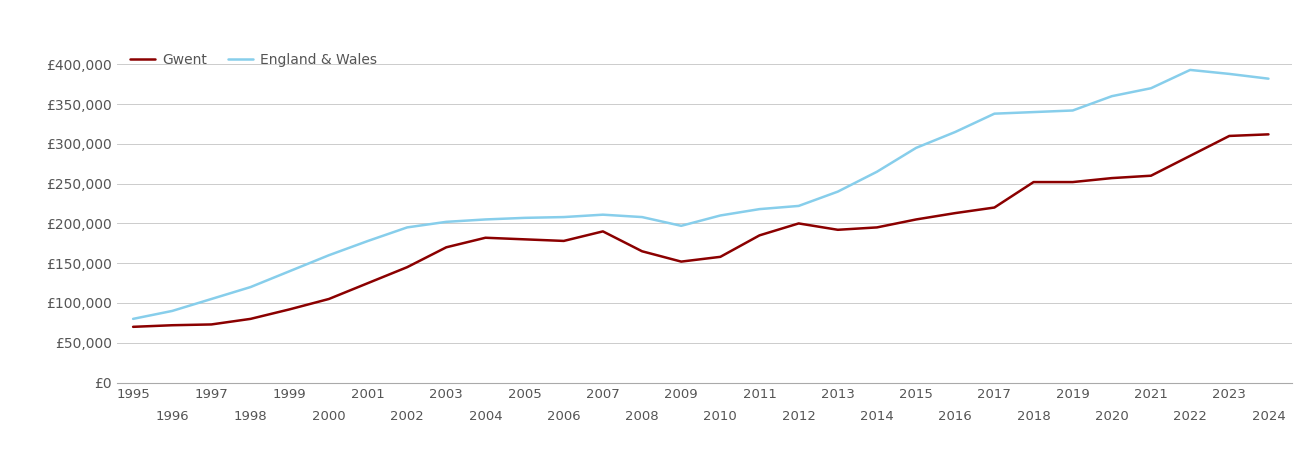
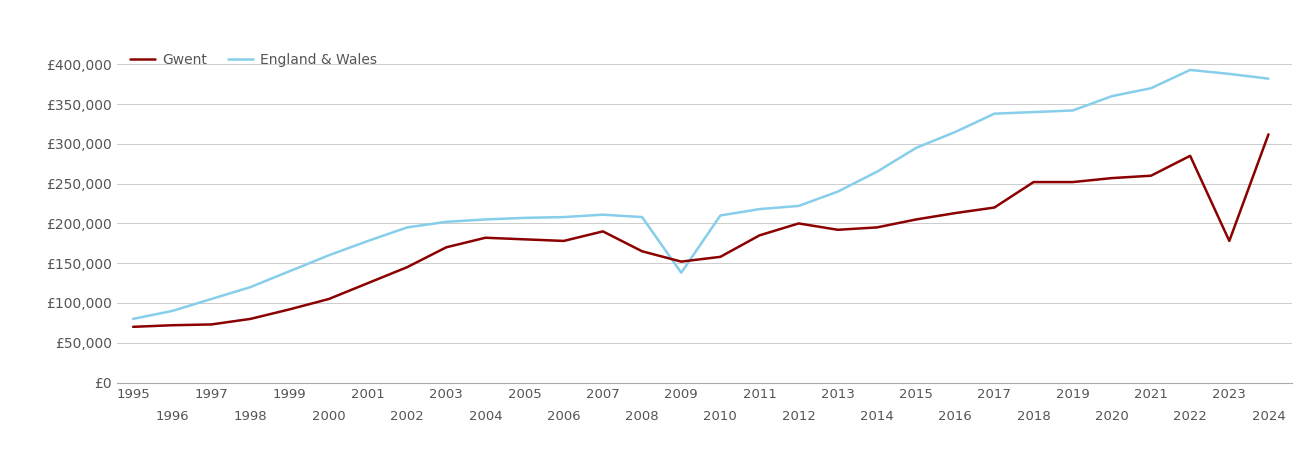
England & Wales/2009: £197,000 -> £138,000
Gwent/2023: £310,000 -> £178,000
